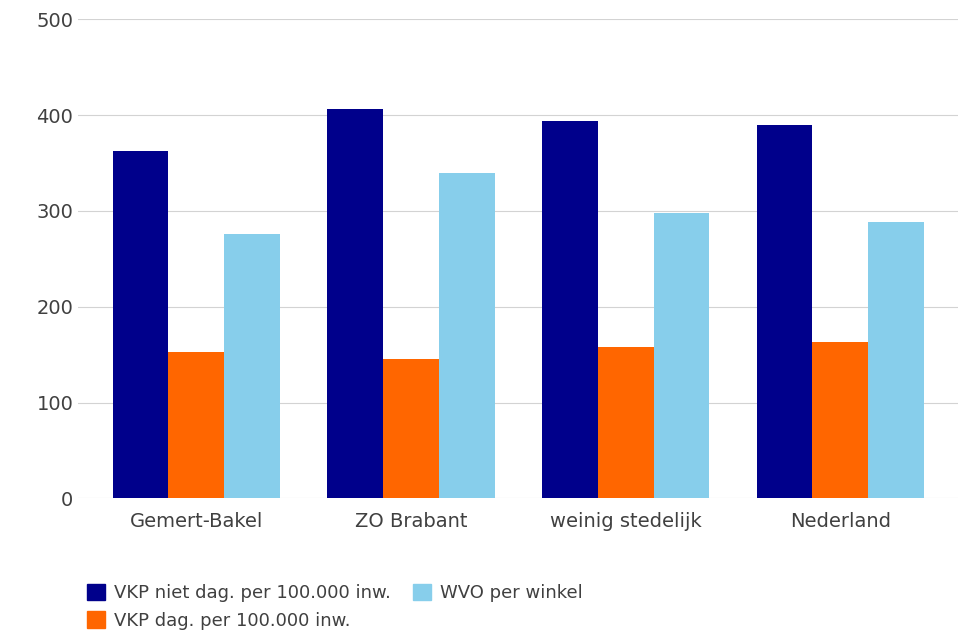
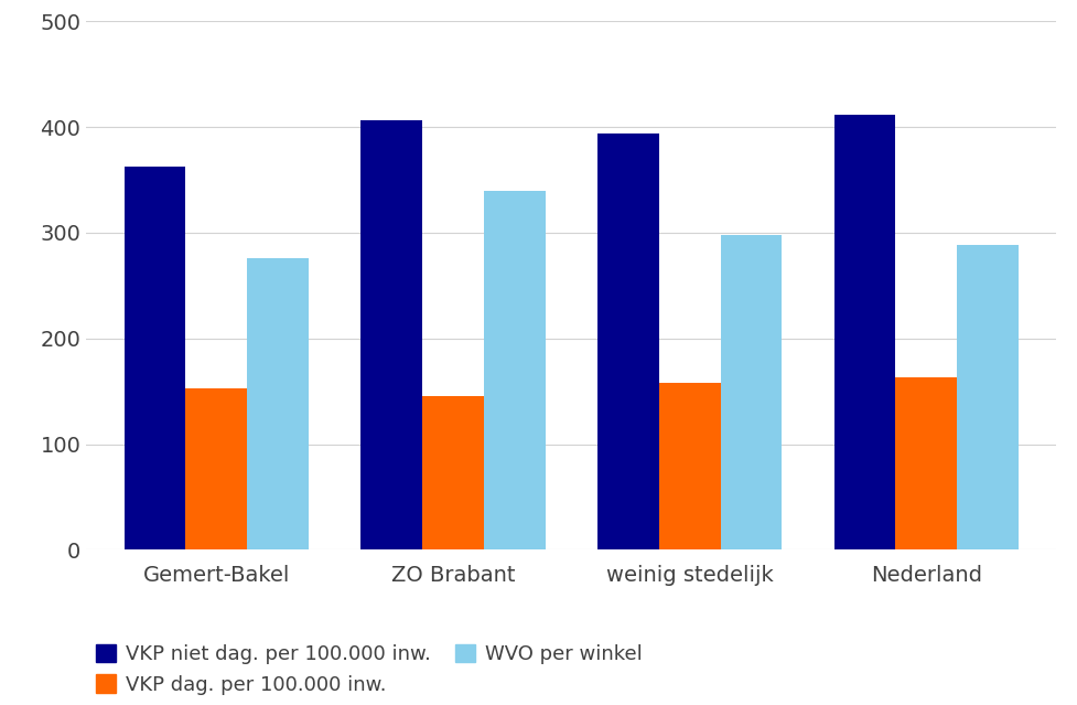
VKP niet dag. per 100.000 inw./Nederland: 390 -> 411
